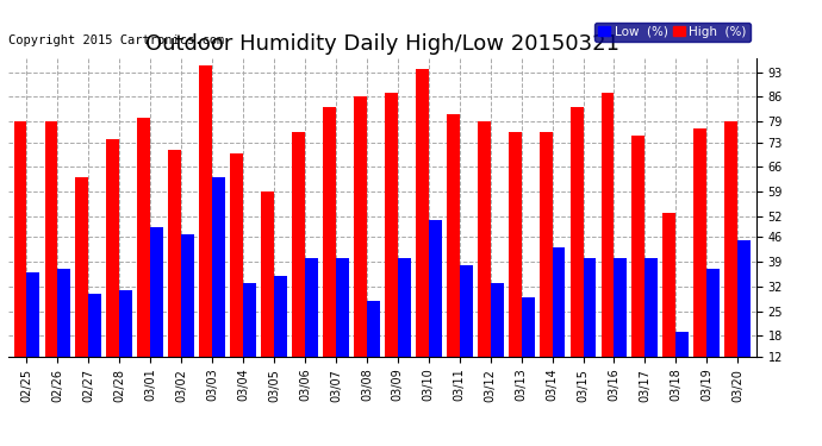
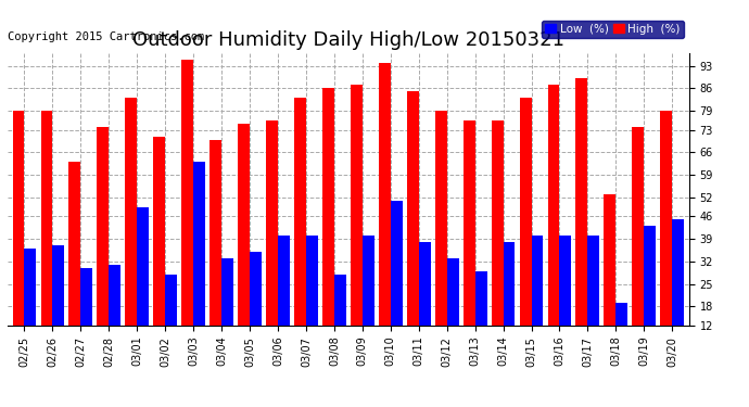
High (%)/03/01: 80 -> 83
Low (%)/03/02: 47 -> 28
High (%)/03/05: 59 -> 75
High (%)/03/11: 81 -> 85
Low (%)/03/14: 43 -> 38
High (%)/03/17: 75 -> 89
High (%)/03/19: 77 -> 74
Low (%)/03/19: 37 -> 43
